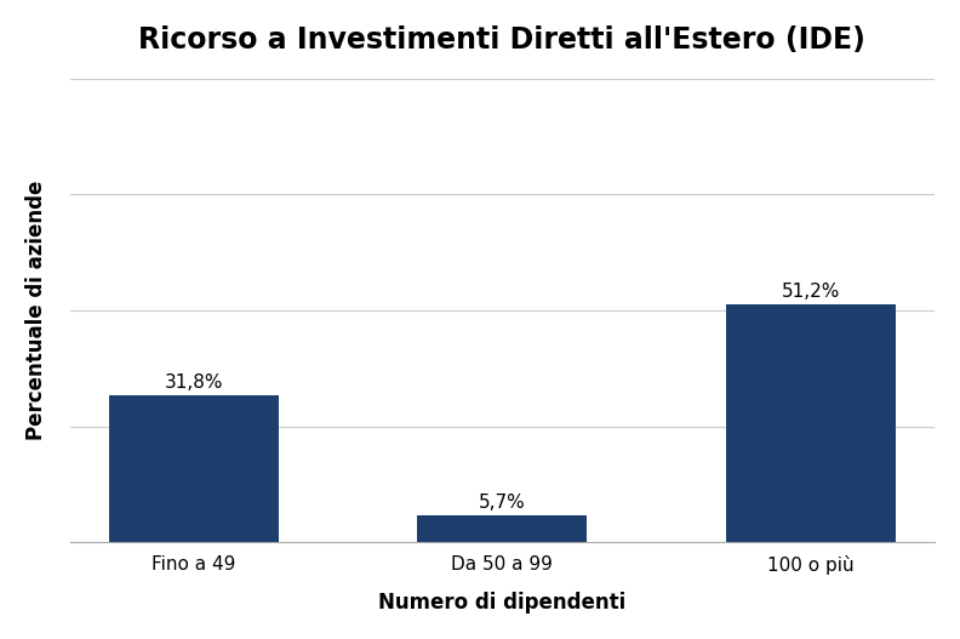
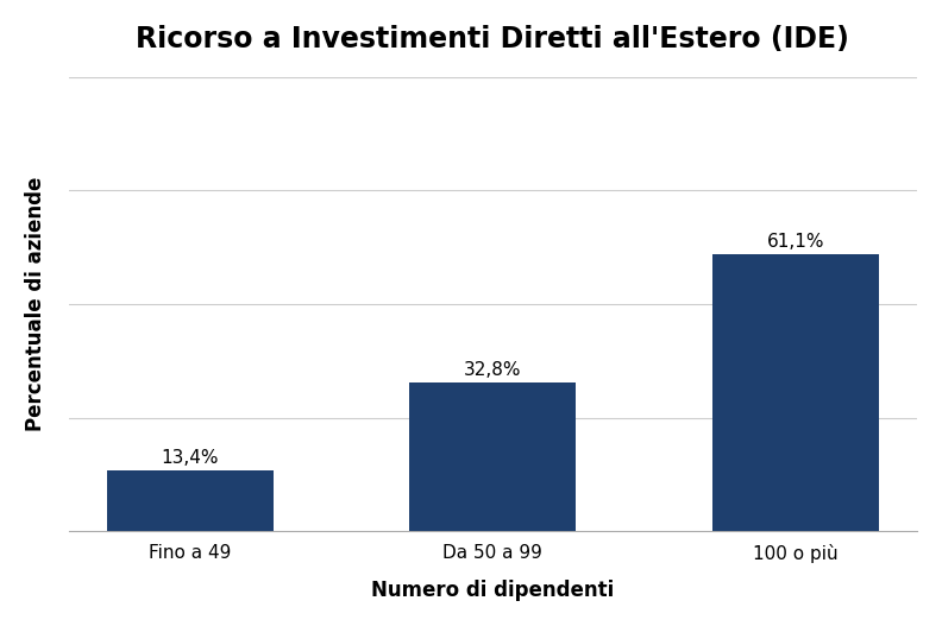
Fino a 49: 31,8% -> 13,4%
Da 50 a 99: 5,7% -> 32,8%
100 o più: 51,2% -> 61,1%
